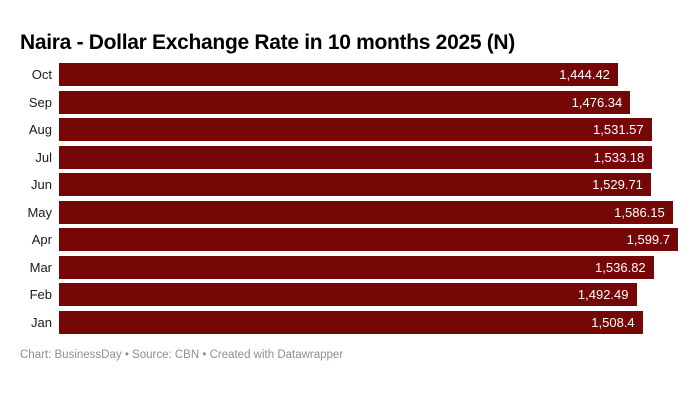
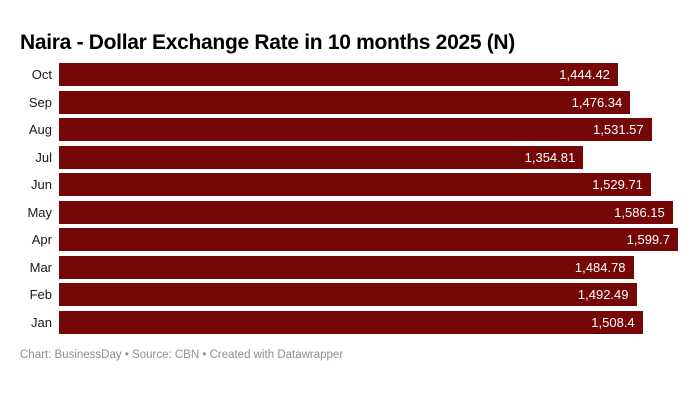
Jul: 1,533.18 -> 1,354.81
Mar: 1,536.82 -> 1,484.78
